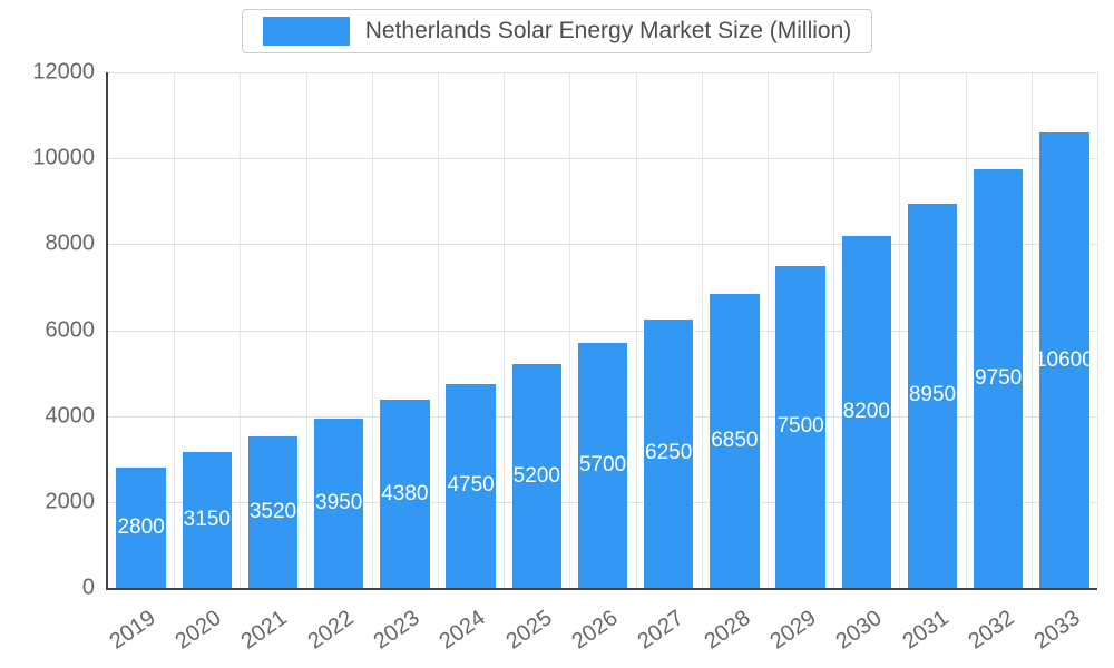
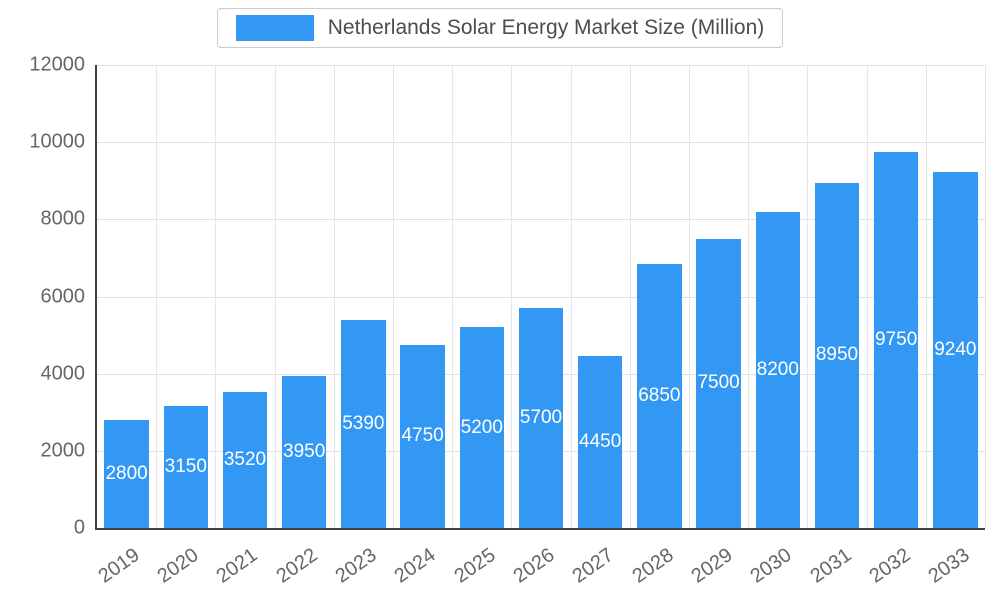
2023: 4380 -> 5390
2027: 6250 -> 4450
2033: 10600 -> 9240
